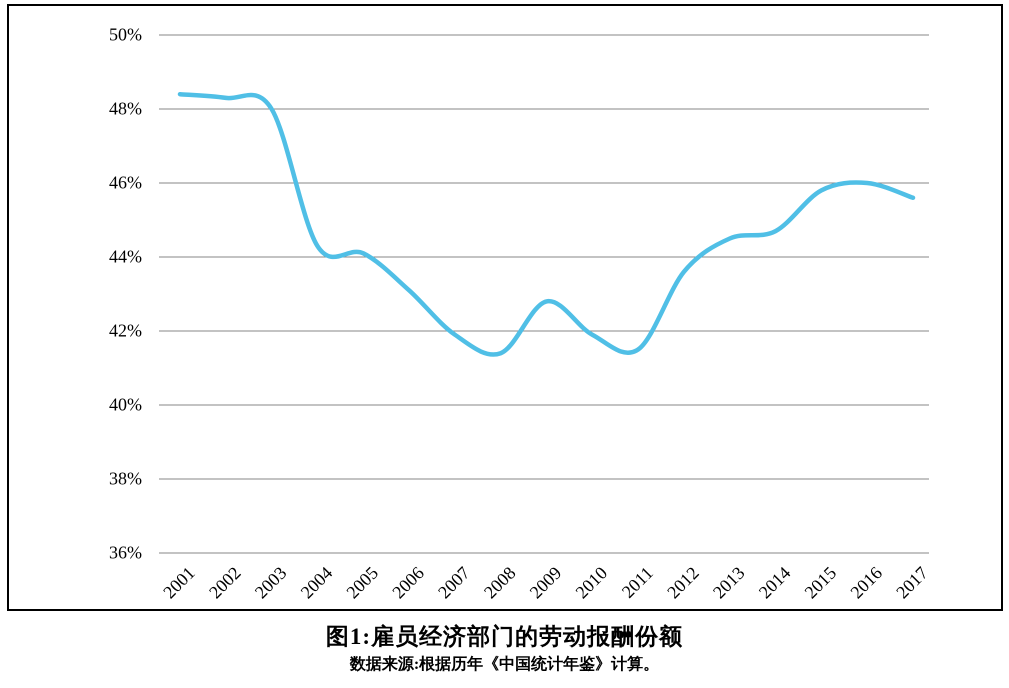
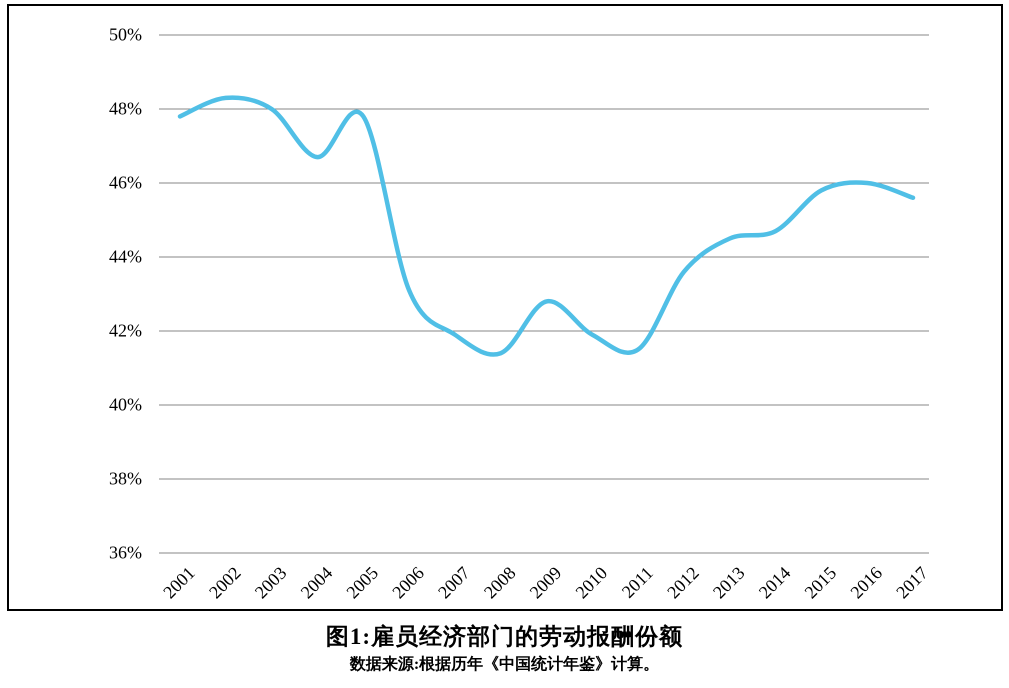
2001: 48.4% -> 47.8%
2004: 44.3% -> 46.7%
2005: 44.1% -> 47.8%
